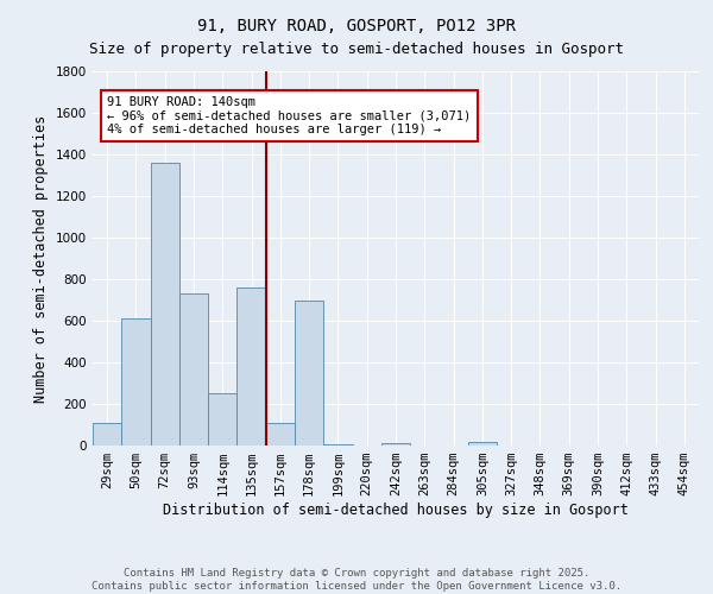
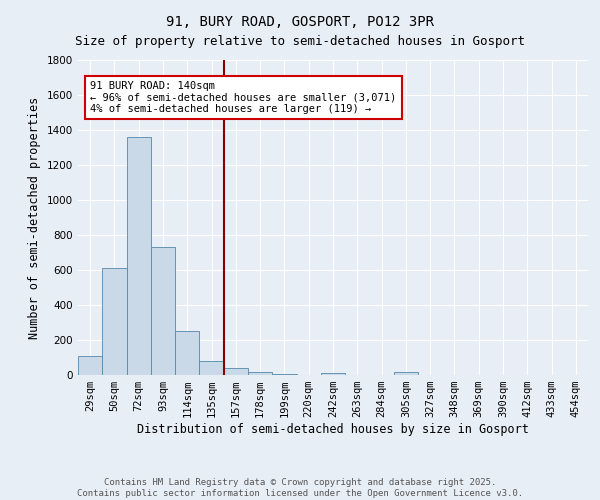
135sqm: 760 -> 80
157sqm: 110 -> 40
178sqm: 700 -> 20
